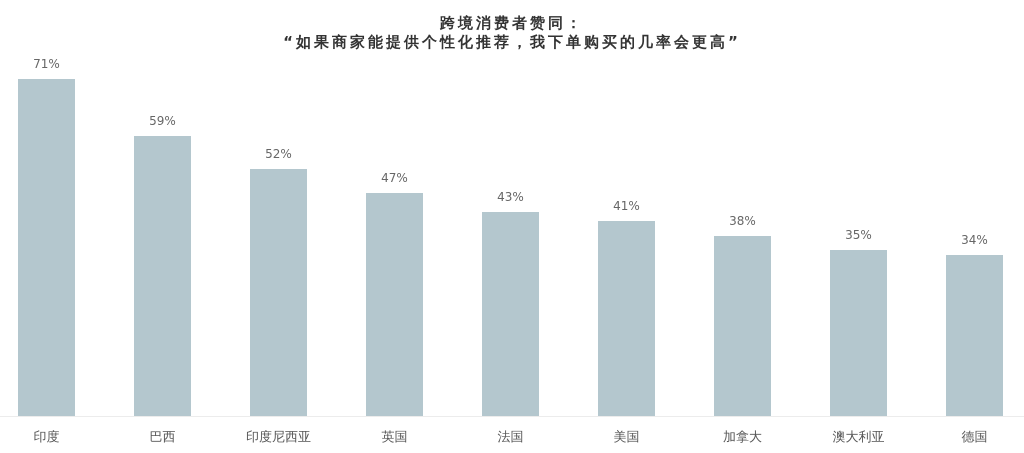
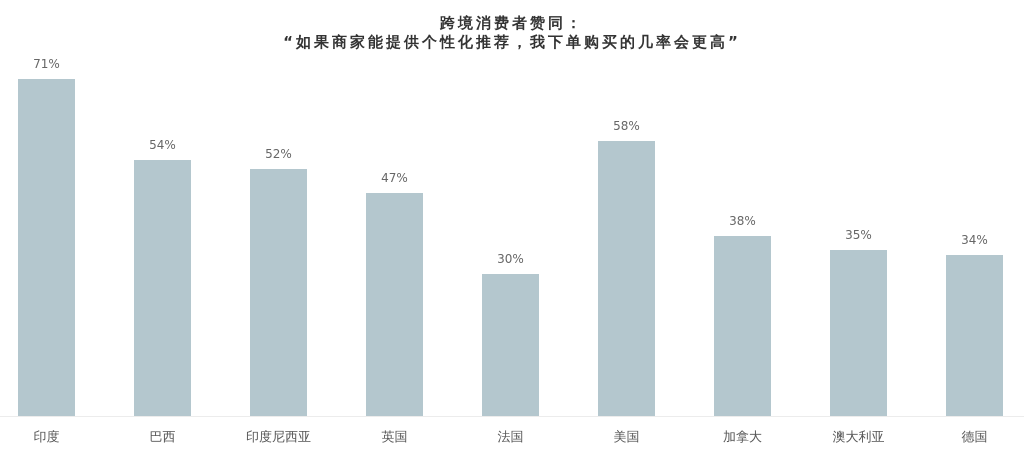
巴西: 59% -> 54%
法国: 43% -> 30%
美国: 41% -> 58%
